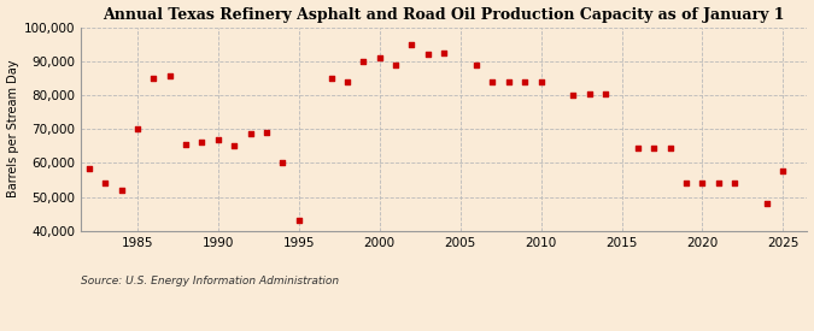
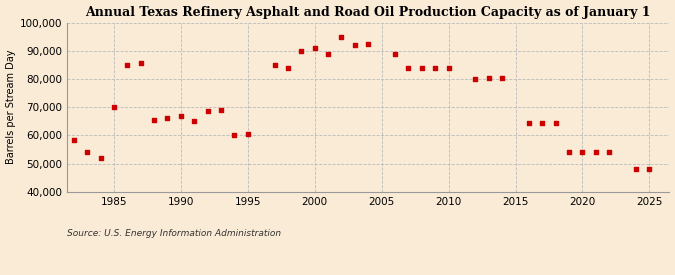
1995: 43,000 -> 60,500
2025: 57,500 -> 48,000
